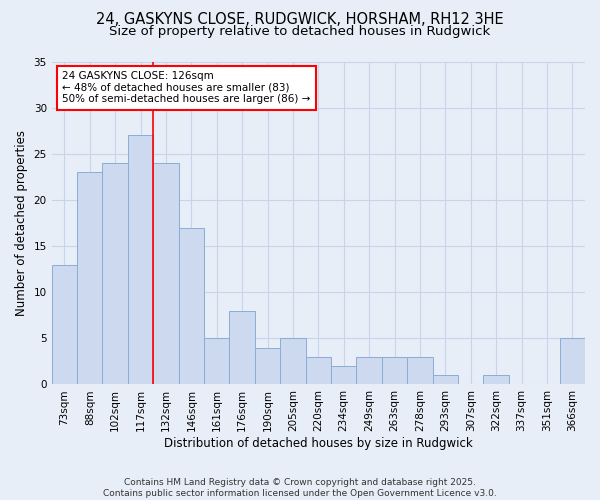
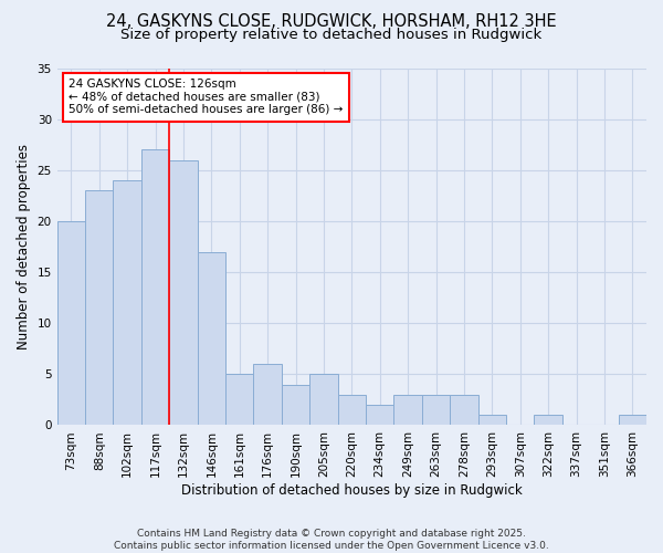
73sqm: 13 -> 20
132sqm: 24 -> 26
176sqm: 8 -> 6
366sqm: 5 -> 1
